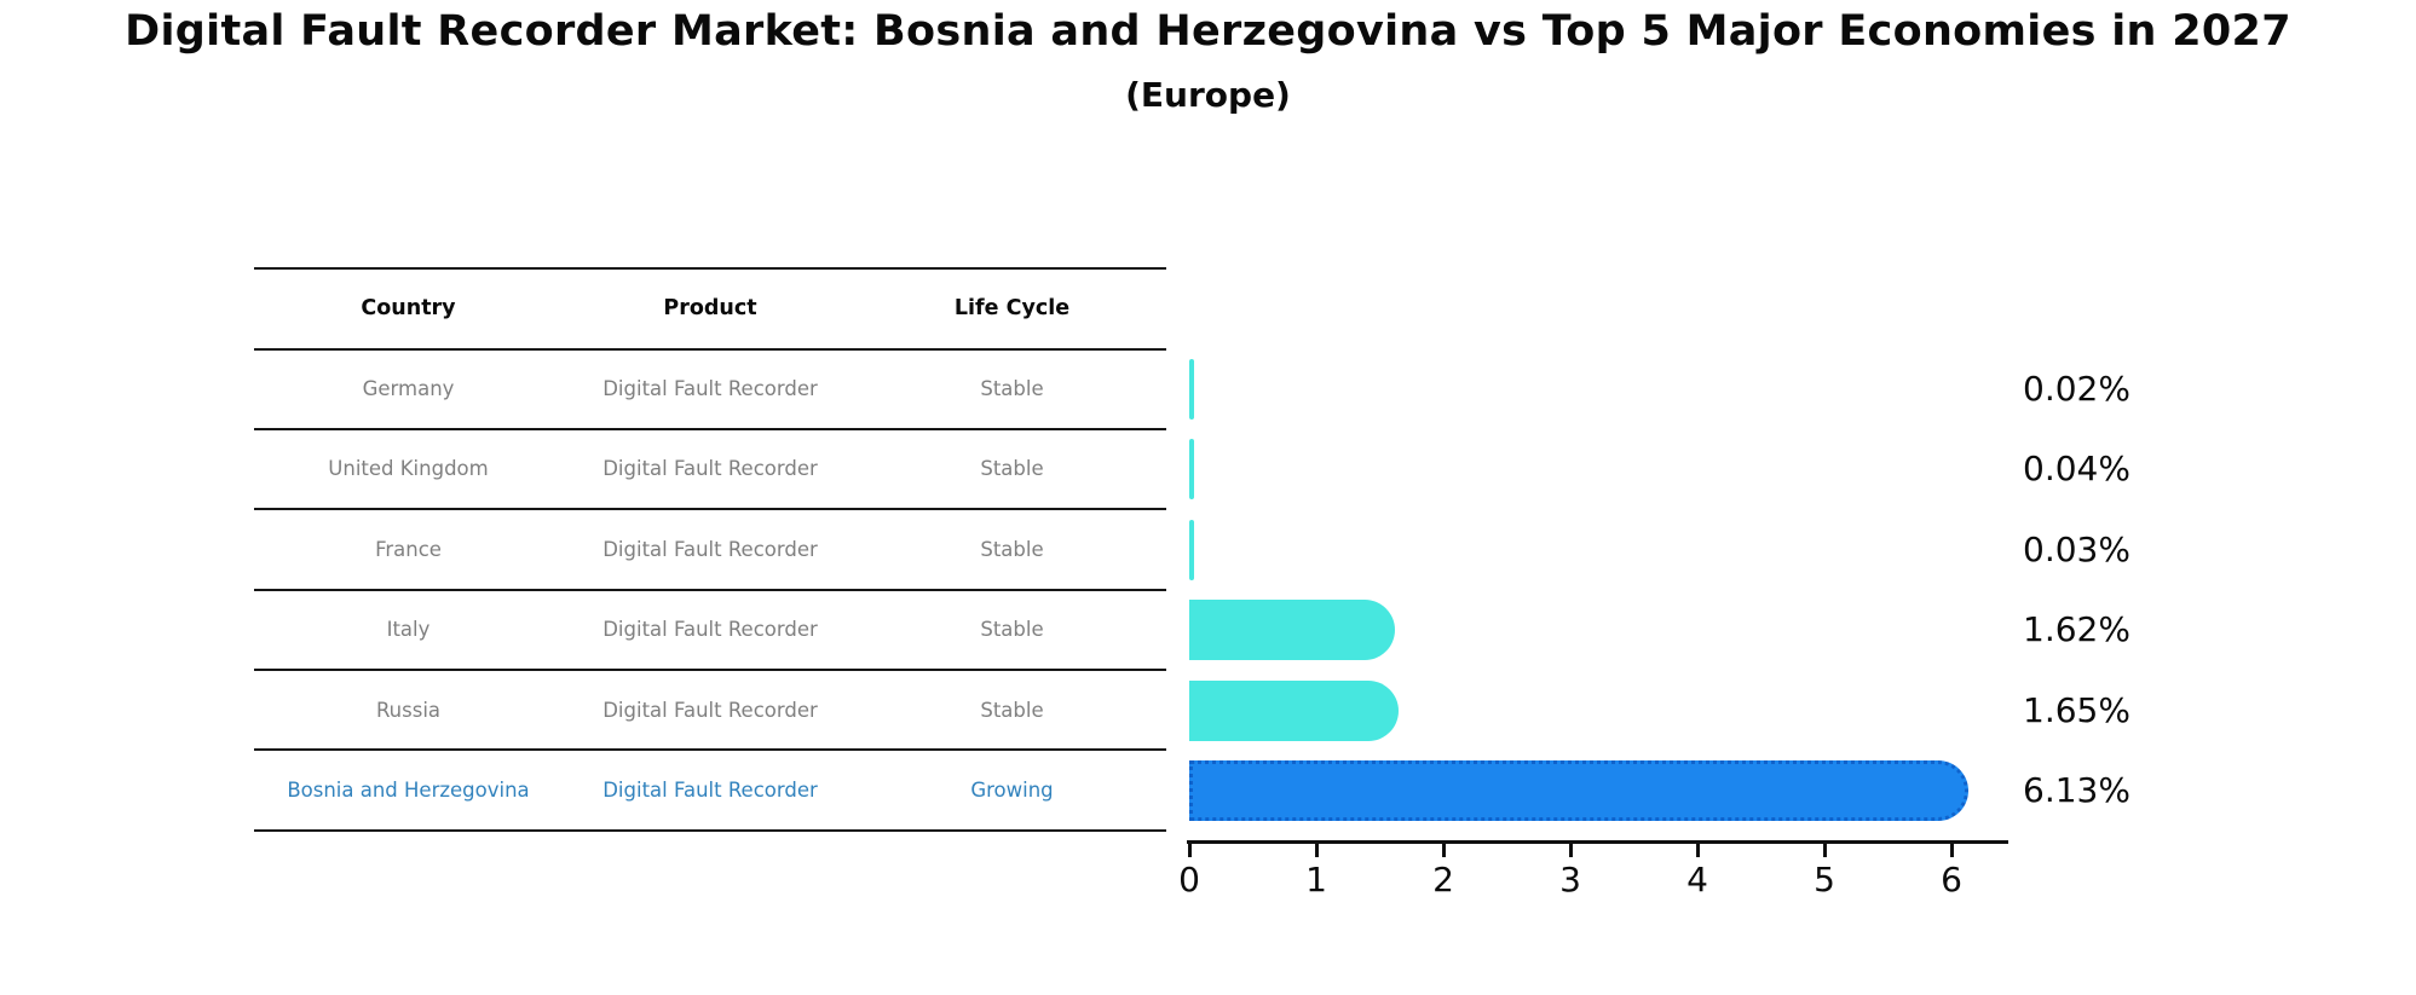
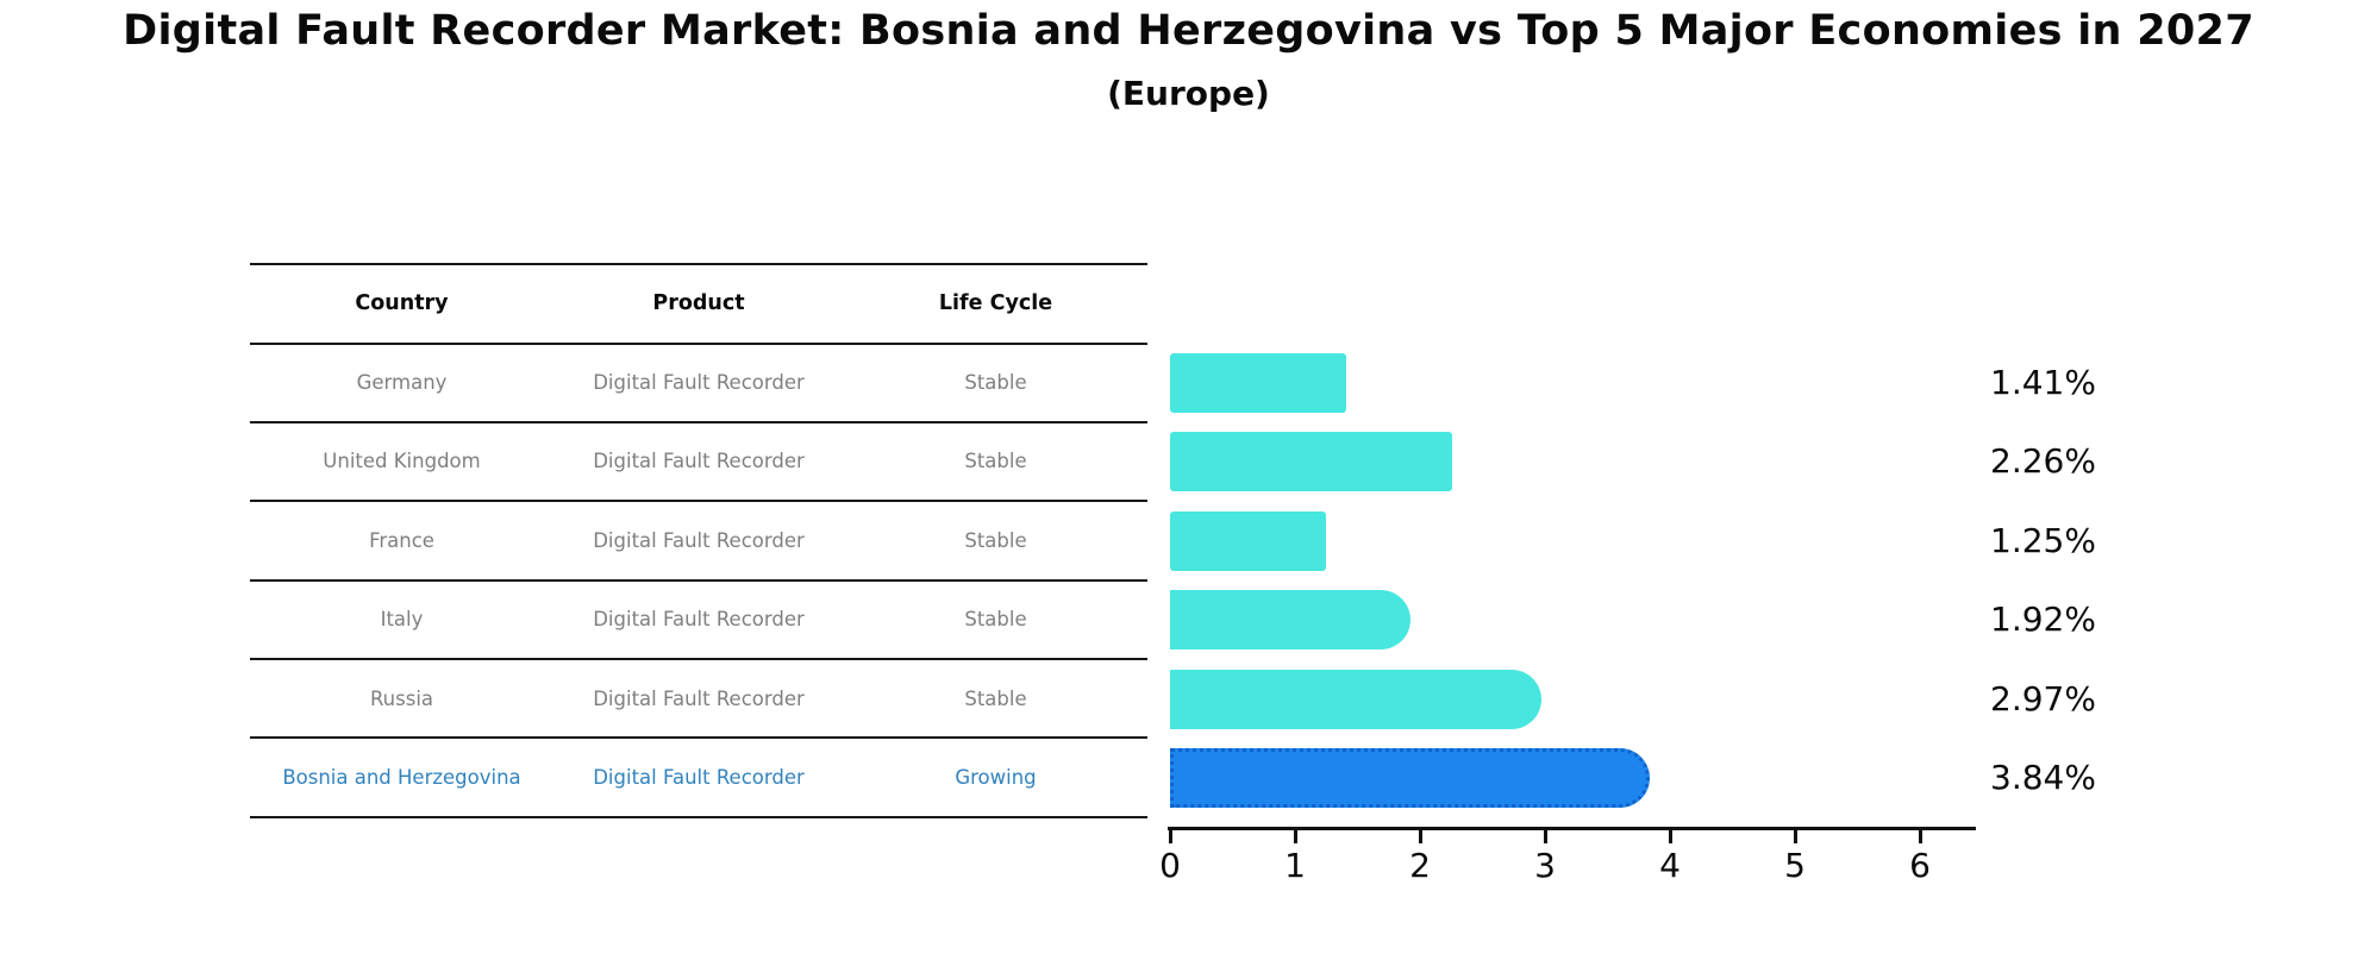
Germany: 0.02% -> 1.41%
United Kingdom: 0.04% -> 2.26%
France: 0.03% -> 1.25%
Italy: 1.62% -> 1.92%
Russia: 1.65% -> 2.97%
Bosnia and Herzegovina: 6.13% -> 3.84%
